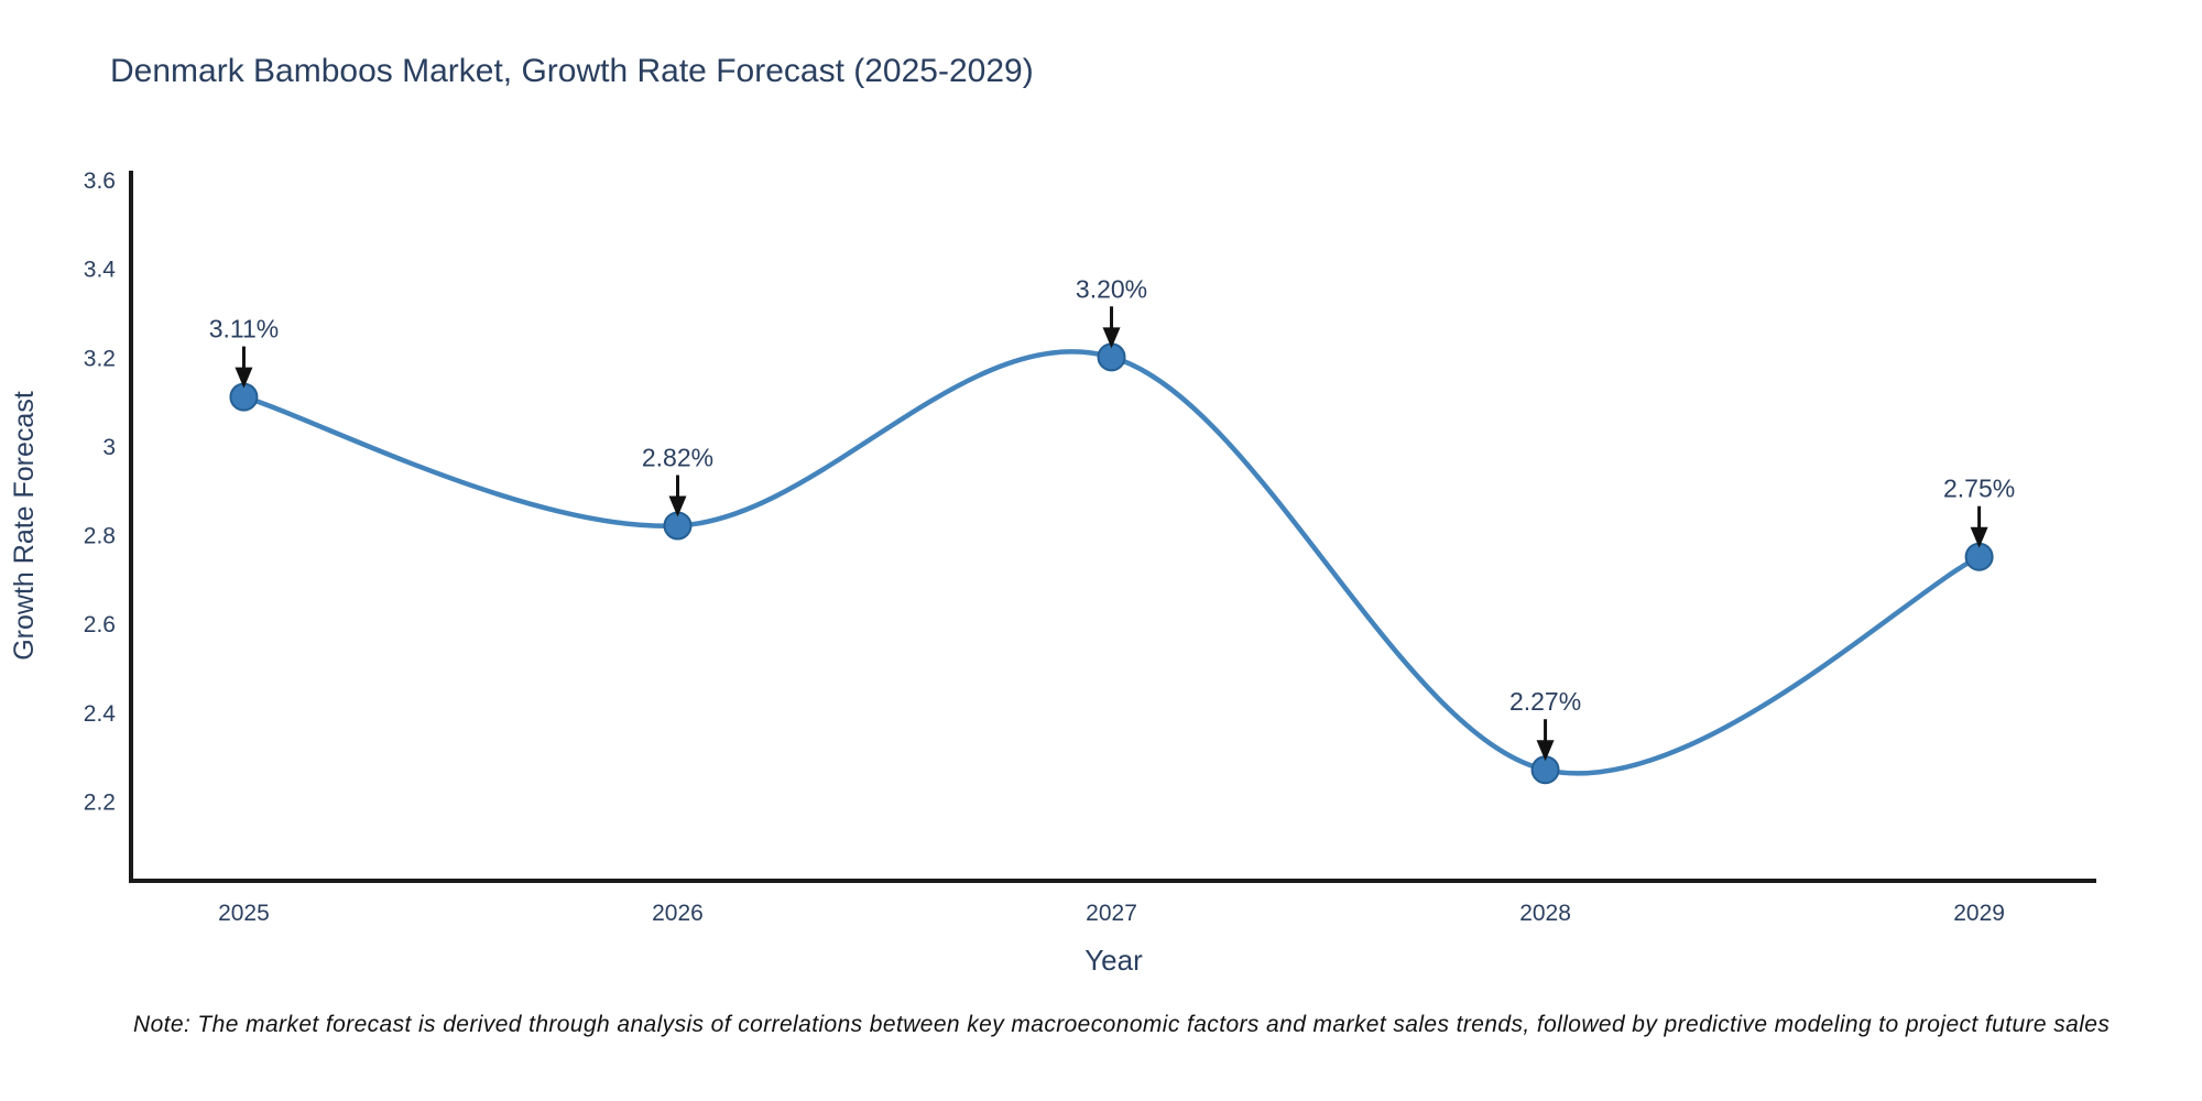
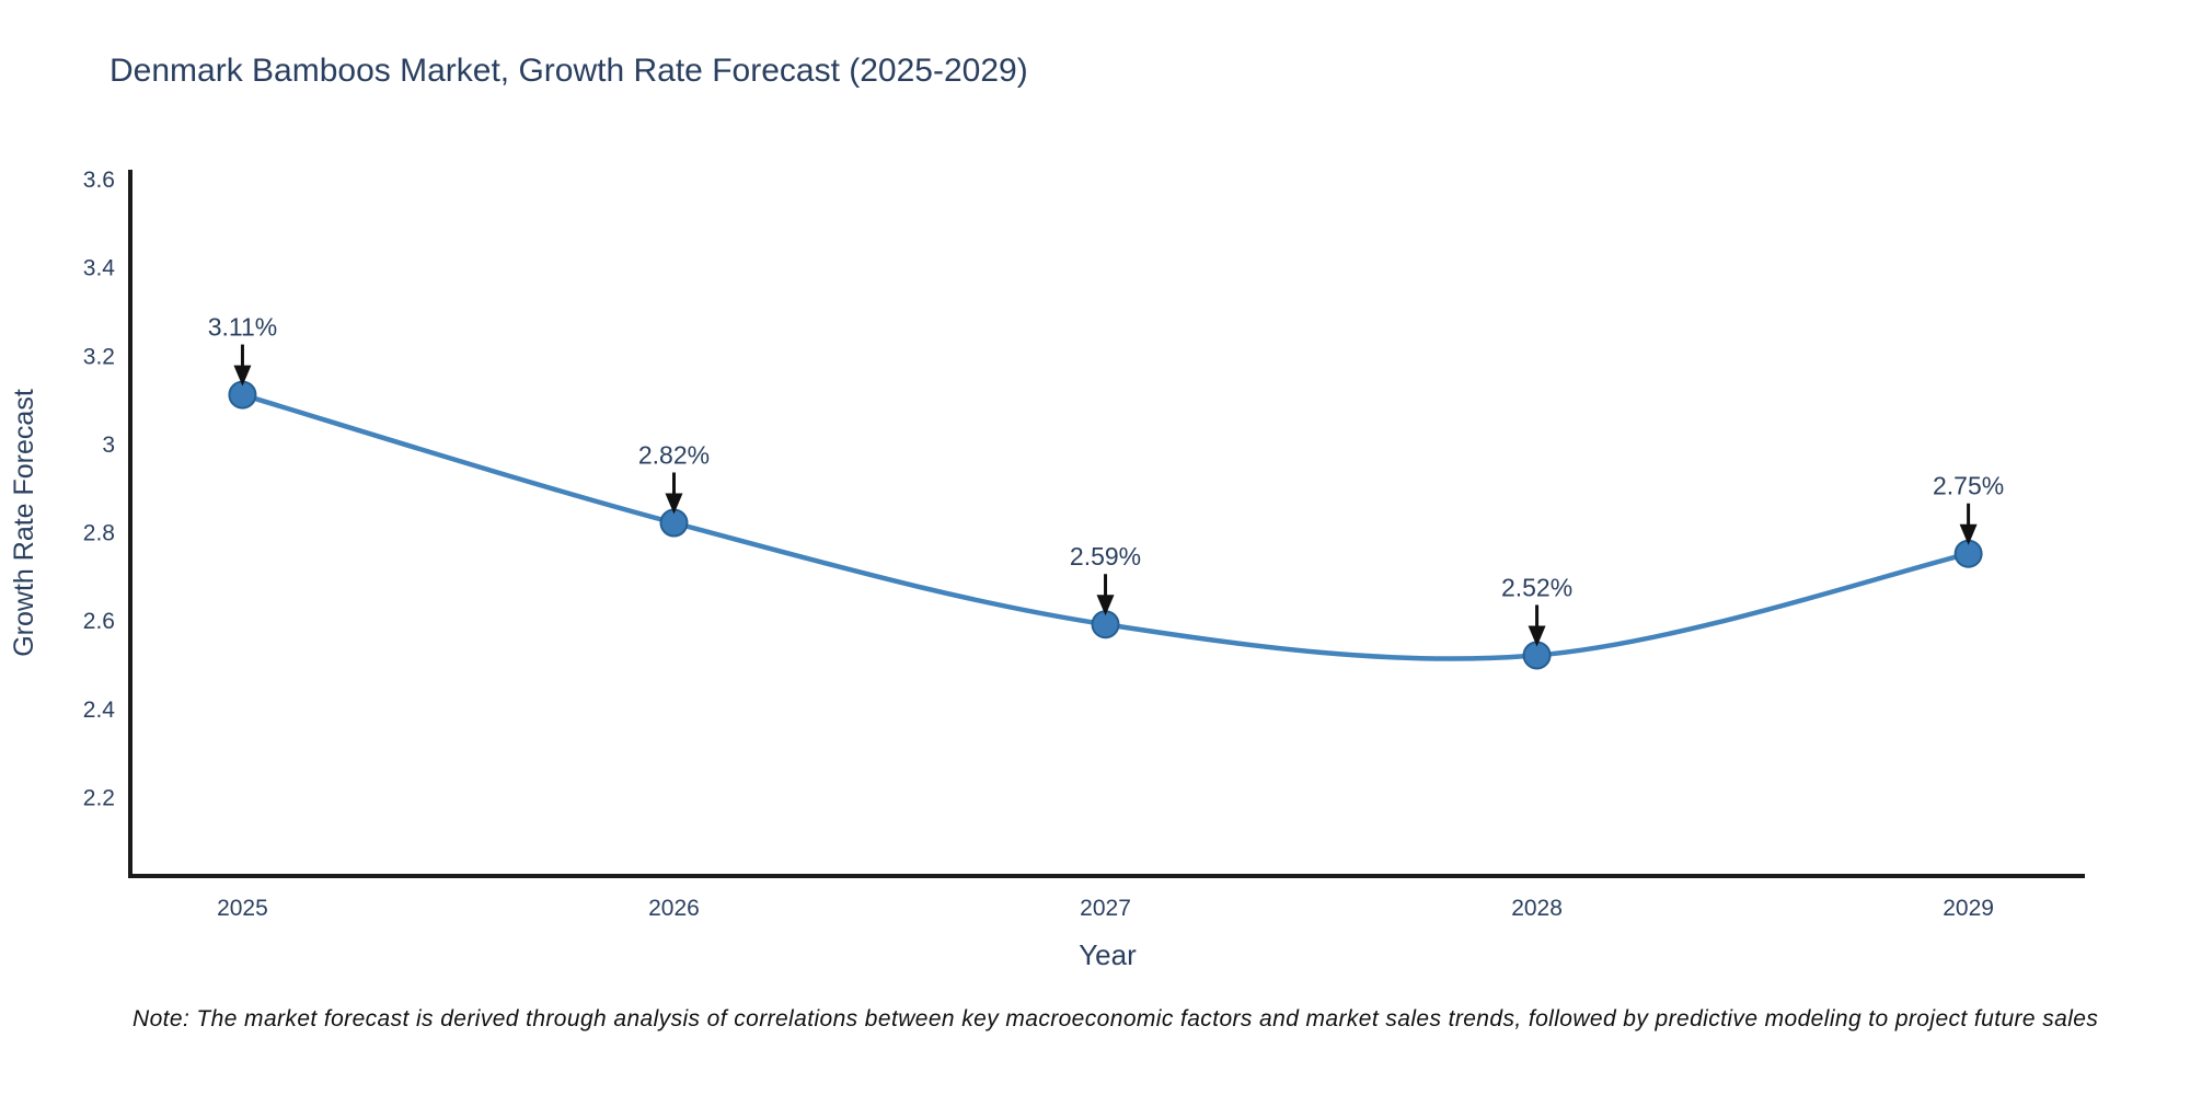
2027: 3.20% -> 2.59%
2028: 2.27% -> 2.52%
